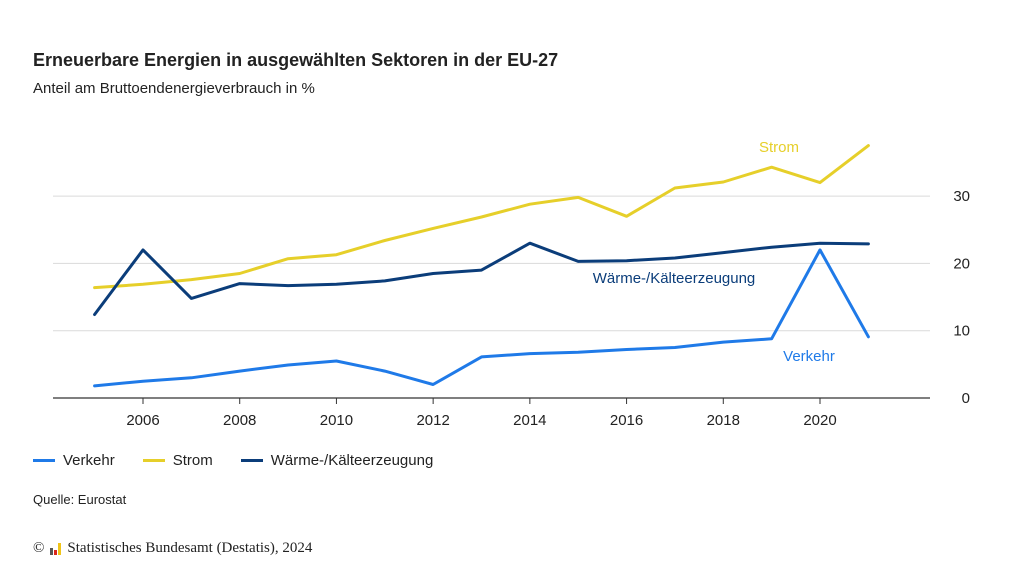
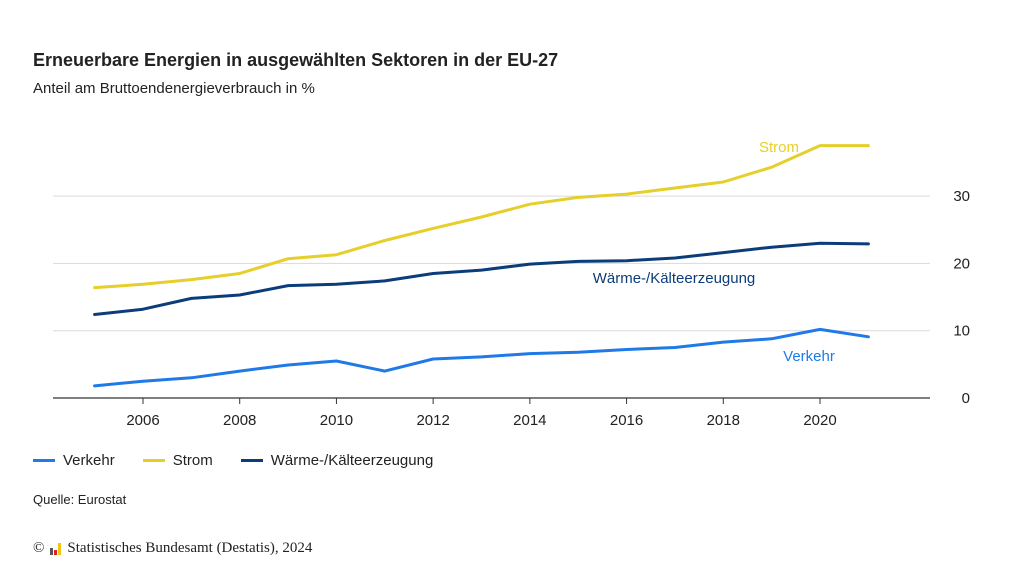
Wärme-/Kälteerzeugung/2006: 22 -> 13
Wärme-/Kälteerzeugung/2008: 17 -> 15
Verkehr/2012: 2 -> 6
Wärme-/Kälteerzeugung/2014: 23 -> 20
Strom/2016: 27 -> 30
Verkehr/2020: 22 -> 10
Strom/2020: 32 -> 38
